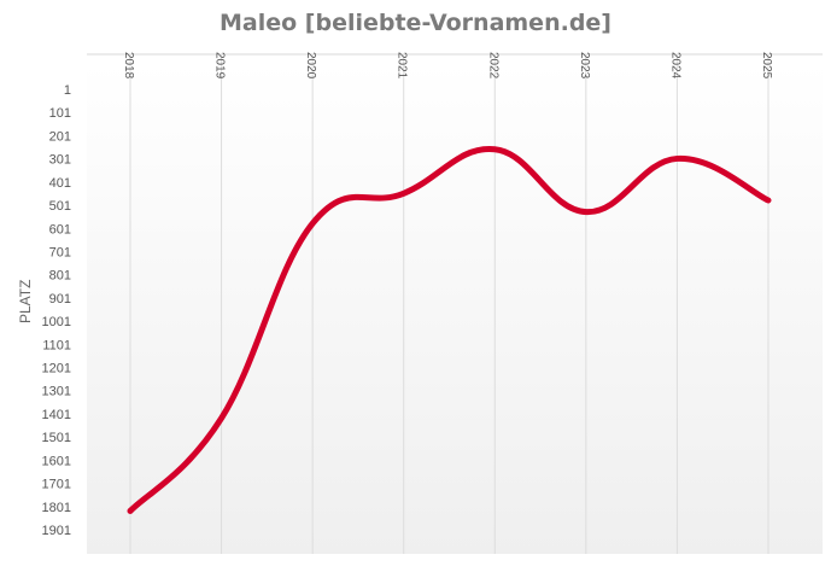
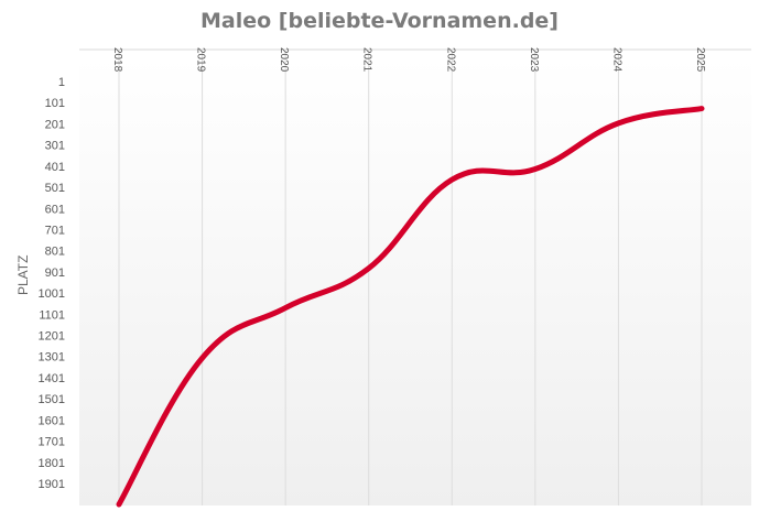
2018: 1820 -> 2000
2019: 1420 -> 1310
2020: 580 -> 1070
2021: 450 -> 880
2022: 260 -> 460
2023: 530 -> 420
2024: 300 -> 200
2025: 480 -> 130
